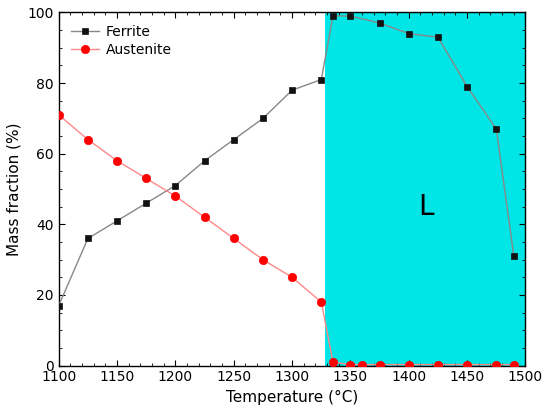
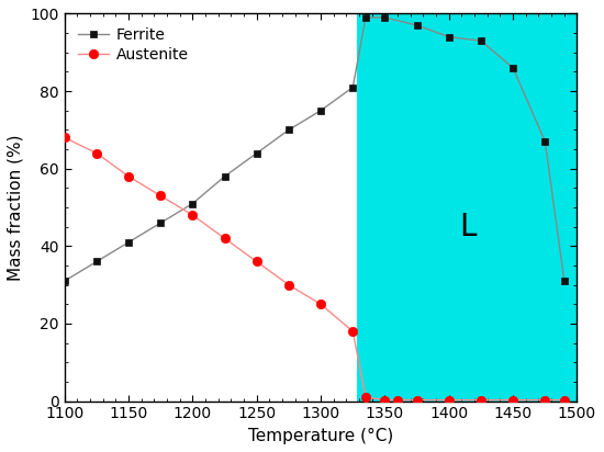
Ferrite/1100: 17 -> 31
Austenite/1100: 71.0 -> 68.0
Ferrite/1300: 78 -> 75
Ferrite/1450: 79 -> 86
